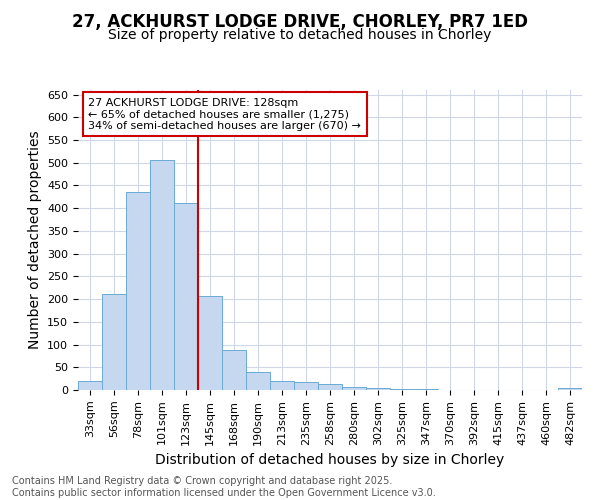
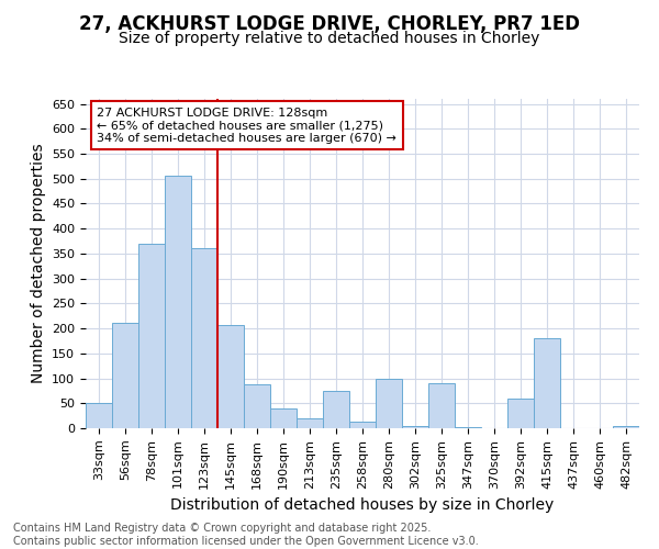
33sqm: 20 -> 50
78sqm: 436 -> 370
123sqm: 412 -> 360
235sqm: 17 -> 75
280sqm: 7 -> 100
325sqm: 2 -> 90
392sqm: 1 -> 60
415sqm: 1 -> 180
